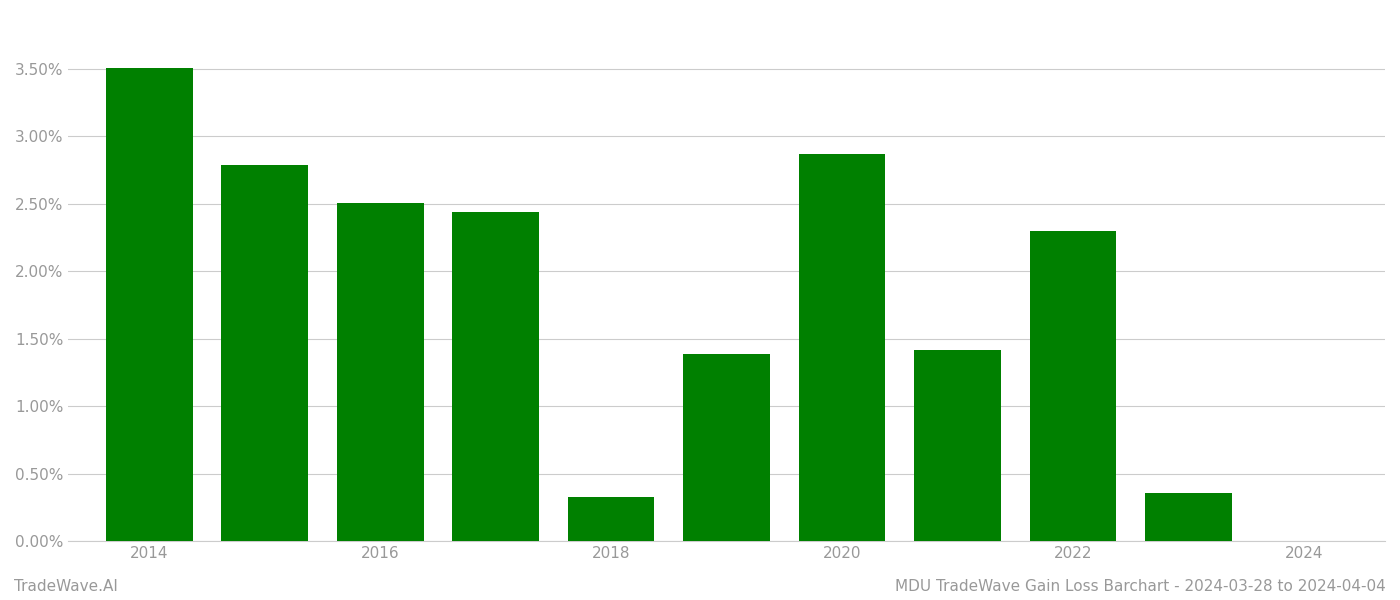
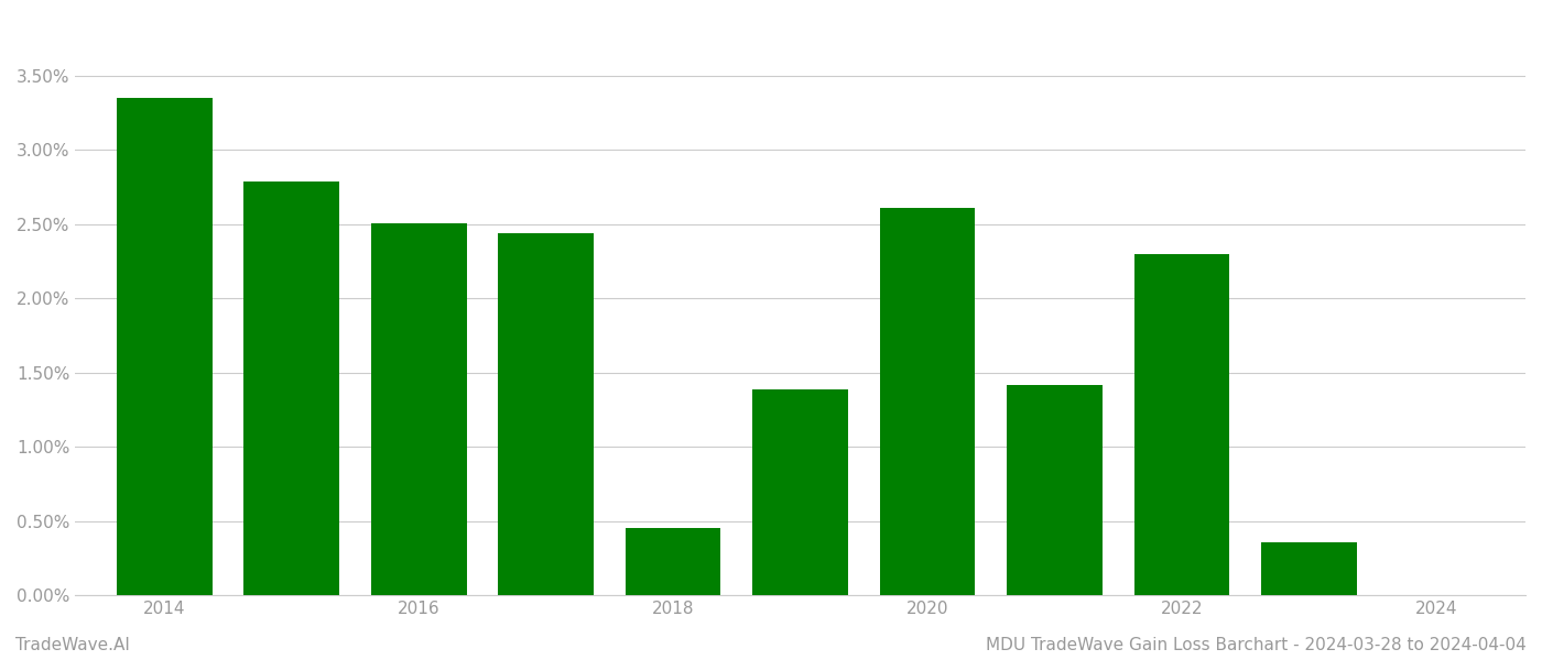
2014: 3.51% -> 3.35%
2018: 0.33% -> 0.45%
2020: 2.87% -> 2.61%
